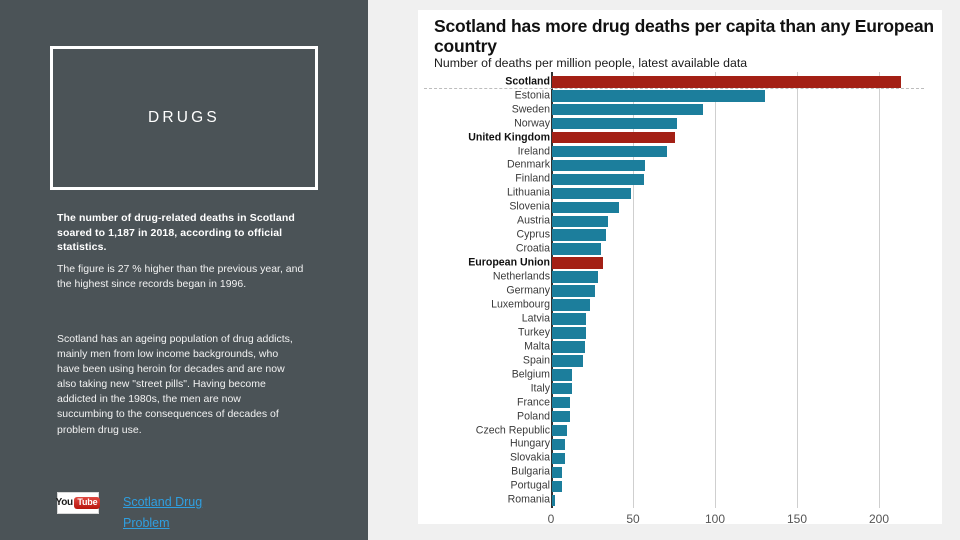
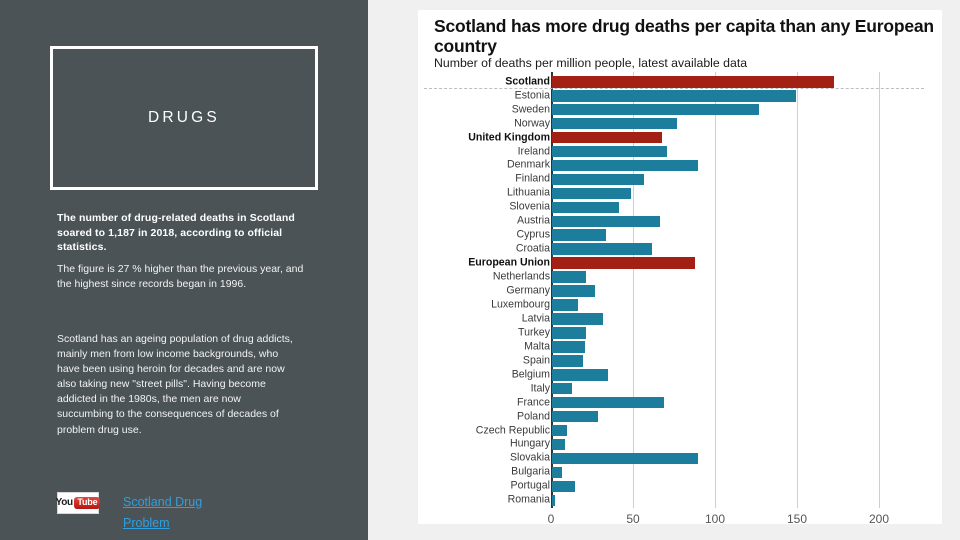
Scotland: 213 -> 172
Estonia: 130 -> 149
Sweden: 92 -> 126
United Kingdom: 75 -> 67
Denmark: 57 -> 89
Austria: 34 -> 66
Croatia: 30 -> 61
European Union: 31 -> 87
Netherlands: 28 -> 21
Luxembourg: 23 -> 16
Latvia: 21 -> 31
Belgium: 12 -> 34
France: 11 -> 68
Poland: 11 -> 28
Slovakia: 8 -> 89
Portugal: 6 -> 14
